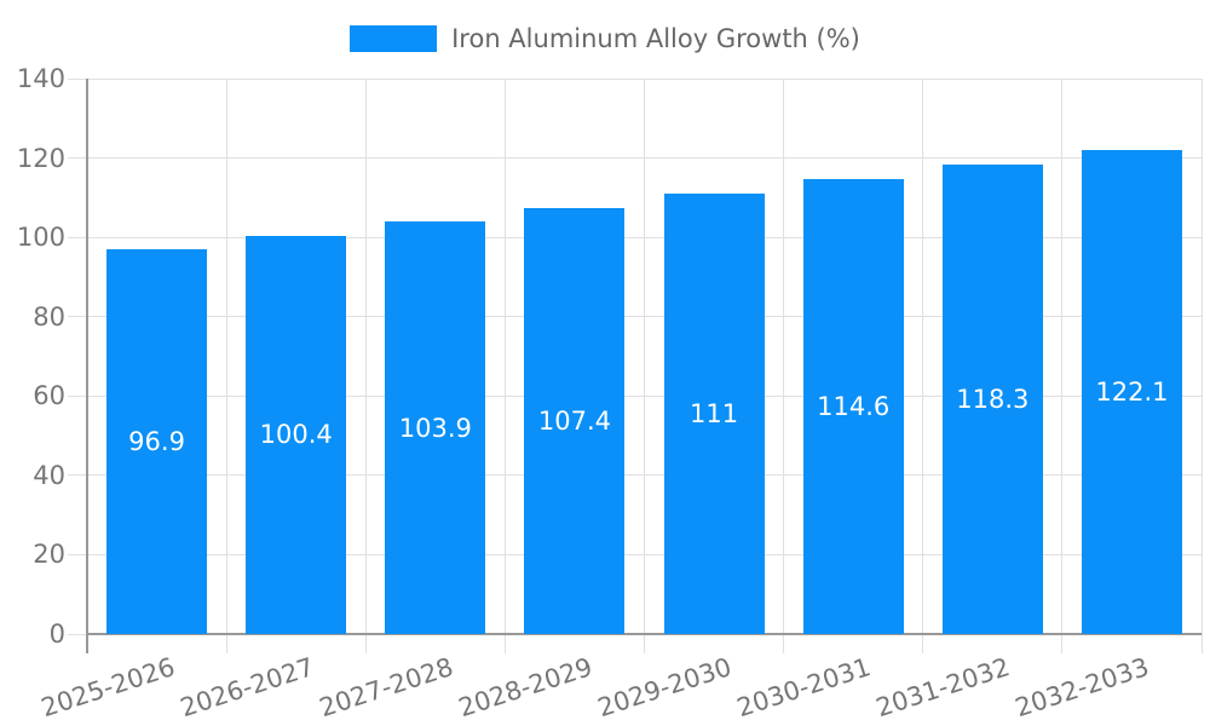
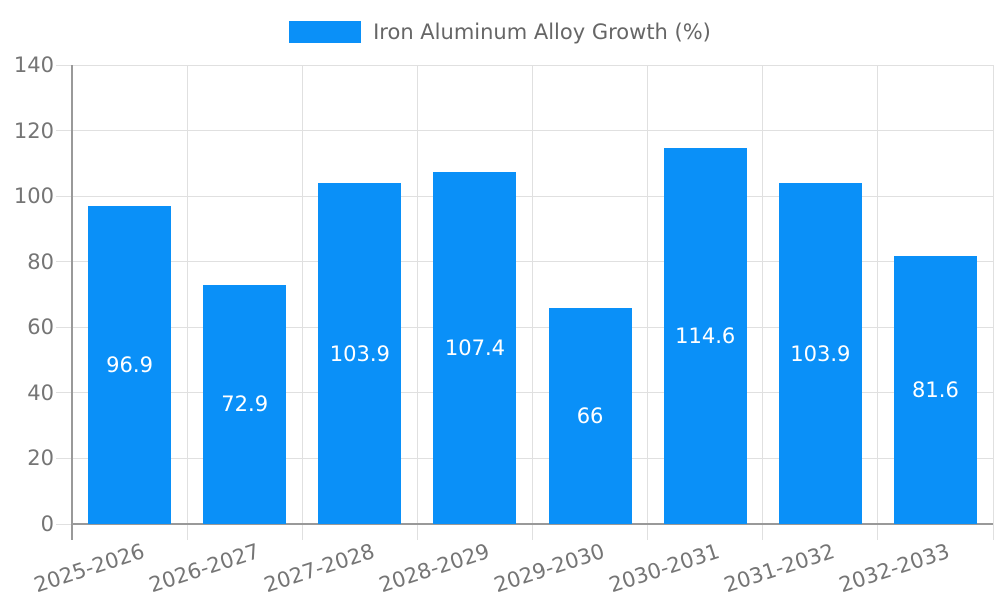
2026-2027: 100.4 -> 72.9
2029-2030: 111 -> 66
2031-2032: 118.3 -> 103.9
2032-2033: 122.1 -> 81.6
